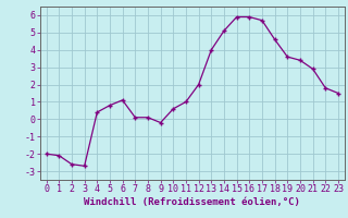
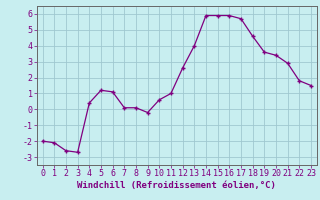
5: 0.8 -> 1.2
12: 2.0 -> 2.6
14: 5.1 -> 5.9
